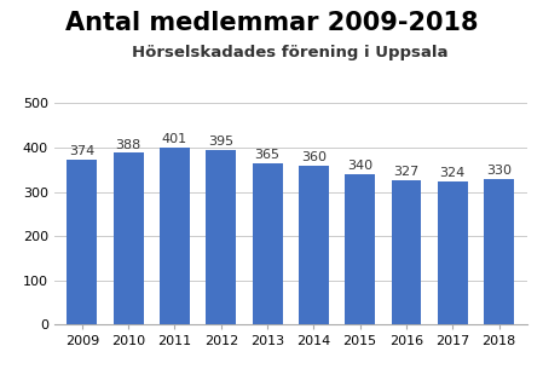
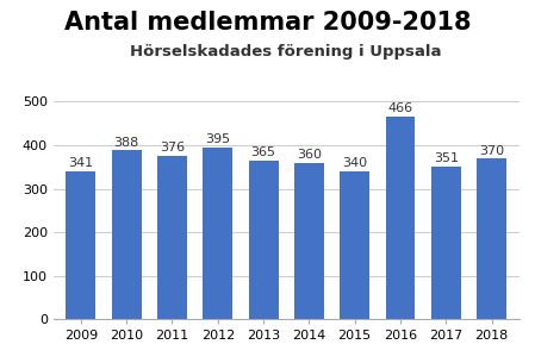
2009: 374 -> 341
2011: 401 -> 376
2016: 327 -> 466
2017: 324 -> 351
2018: 330 -> 370
